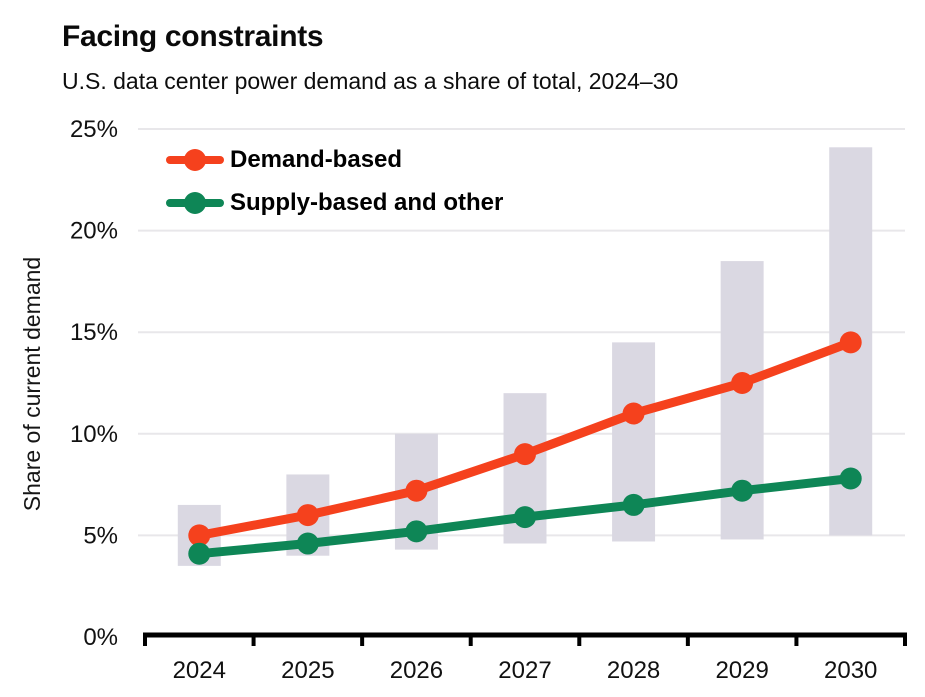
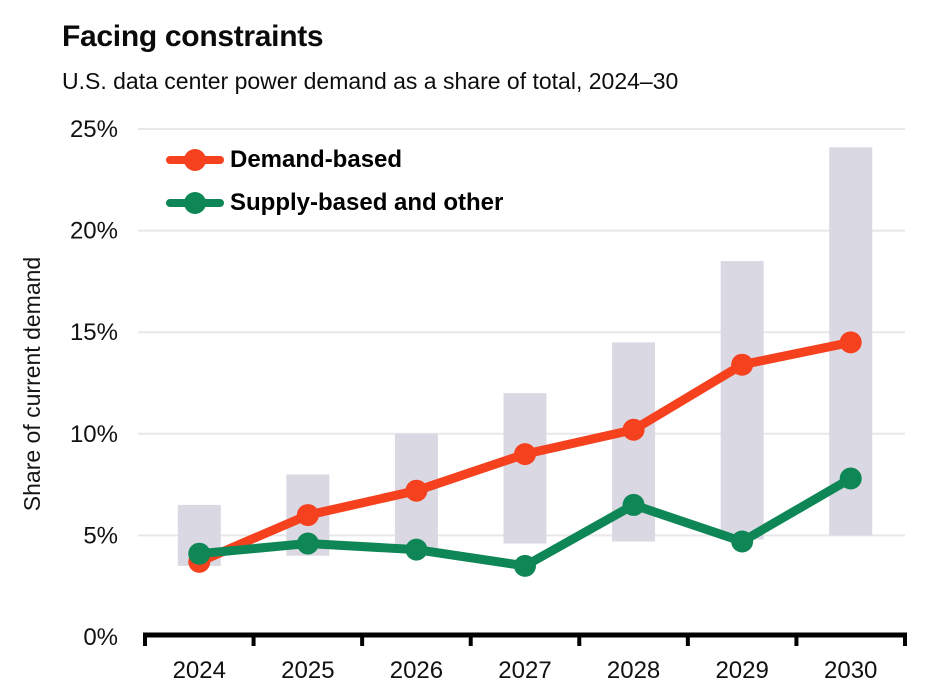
Demand-based/2024: 5.0% -> 3.7%
Supply-based and other/2026: 5.2% -> 4.3%
Supply-based and other/2027: 5.9% -> 3.5%
Demand-based/2028: 11.0% -> 10.2%
Demand-based/2029: 12.5% -> 13.4%
Supply-based and other/2029: 7.2% -> 4.7%
